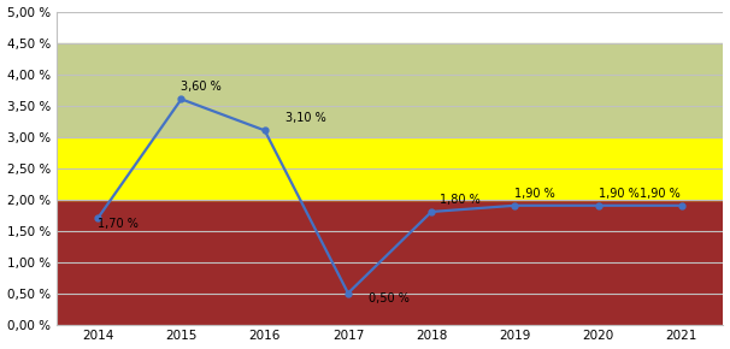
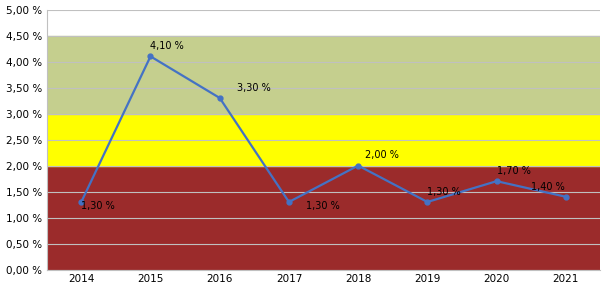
2014: 1,70 -> 1,30
2015: 3,60 -> 4,10
2016: 3,10 -> 3,30
2017: 0,50 -> 1,30
2018: 1,80 -> 2,00
2019: 1,90 -> 1,30
2020: 1,90 -> 1,70
2021: 1,90 -> 1,40
